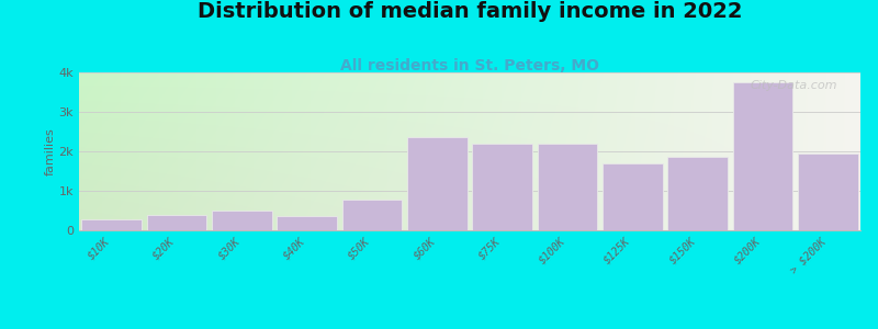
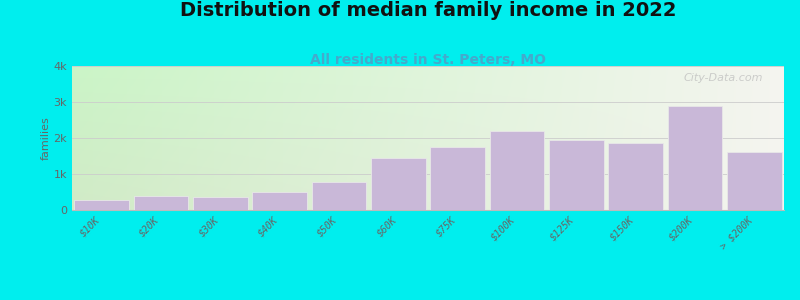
$30K: 0.50k -> 0.36k
$40K: 0.35k -> 0.51k
$60K: 2.35k -> 1.45k
$75K: 2.20k -> 1.75k
$125K: 1.70k -> 1.95k
$200K: 3.75k -> 2.90k
> $200K: 1.95k -> 1.60k
